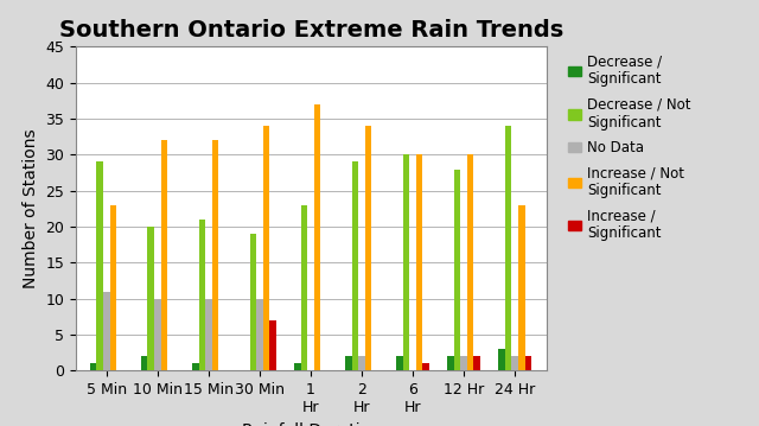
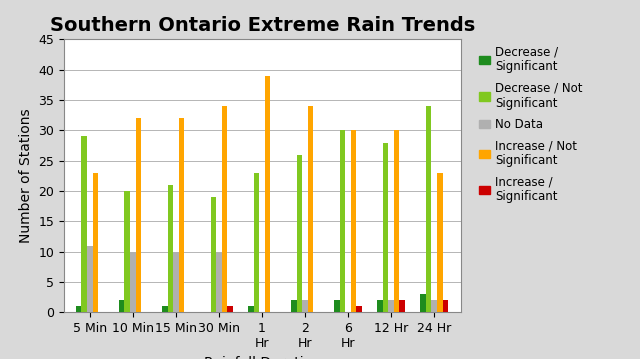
Increase / Significant/30 Min: 7 -> 1
Increase / Not Significant/1 Hr: 37 -> 39
Decrease / Not Significant/2 Hr: 29 -> 26
